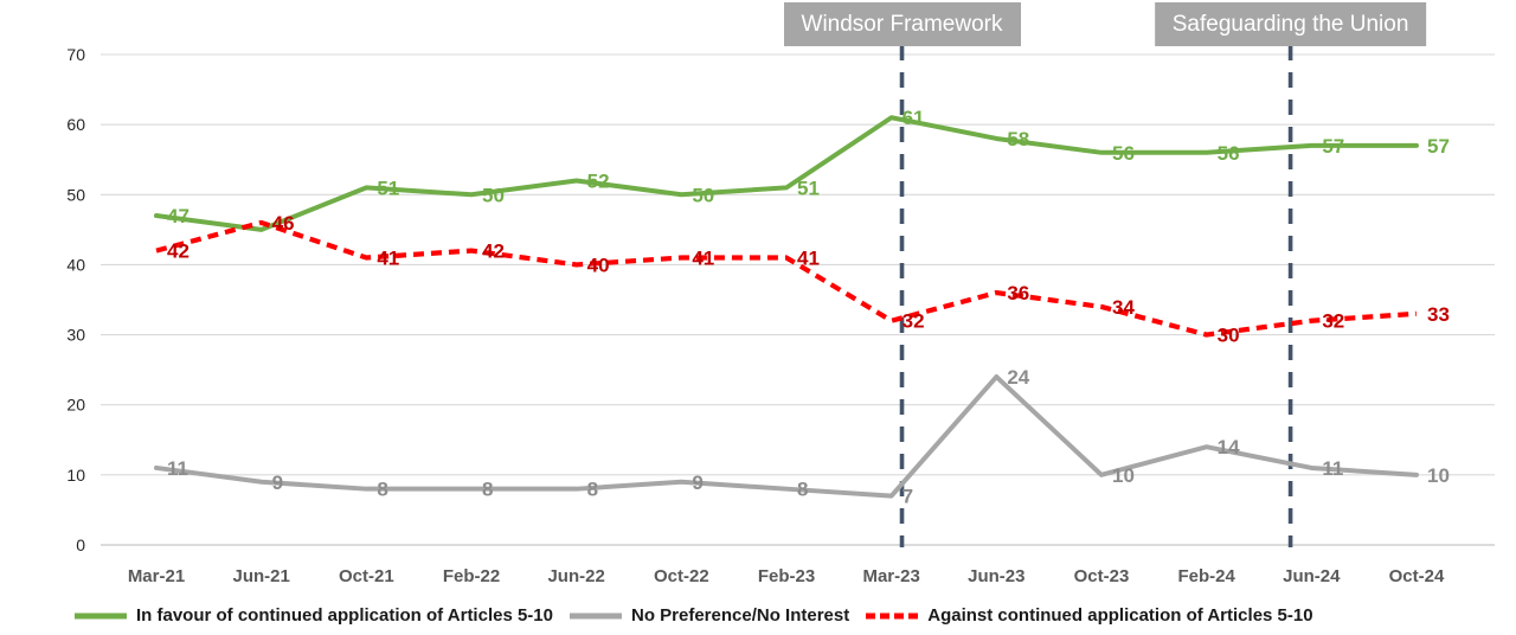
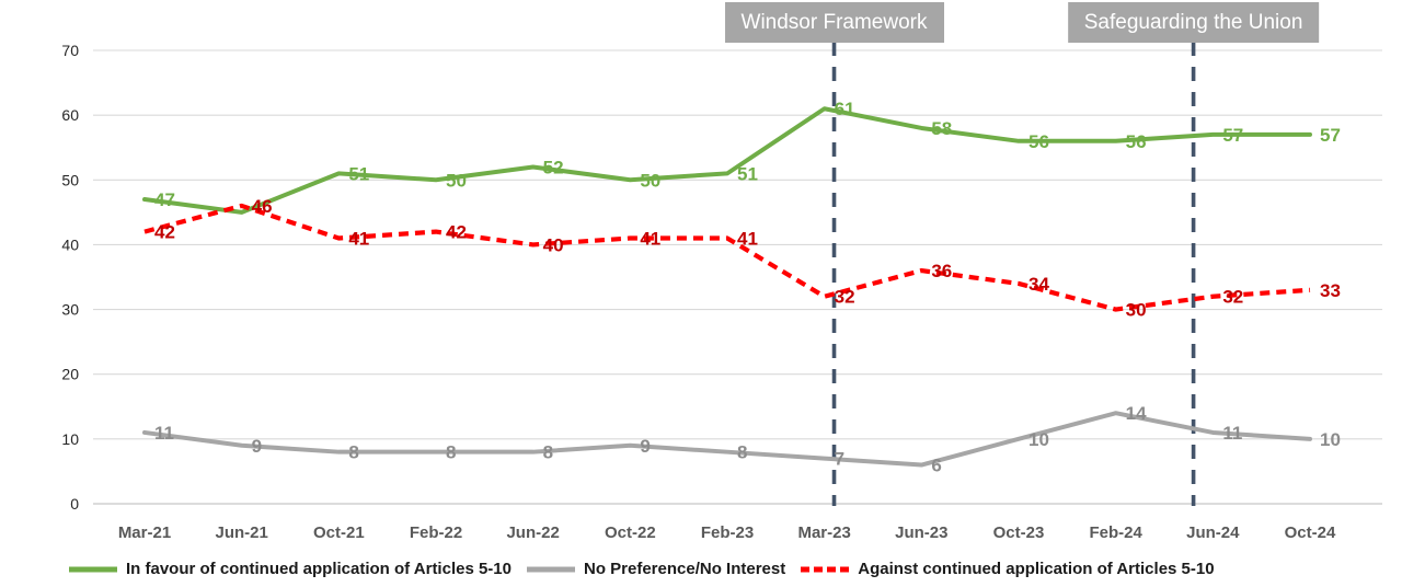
No Preference/No Interest/Jun-23: 24 -> 6
